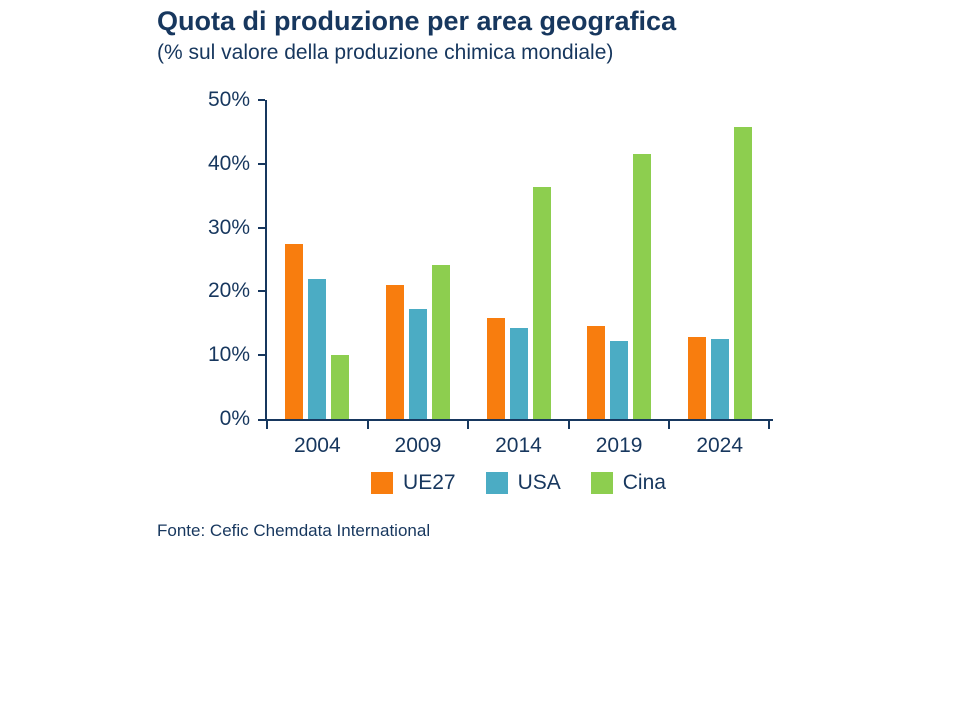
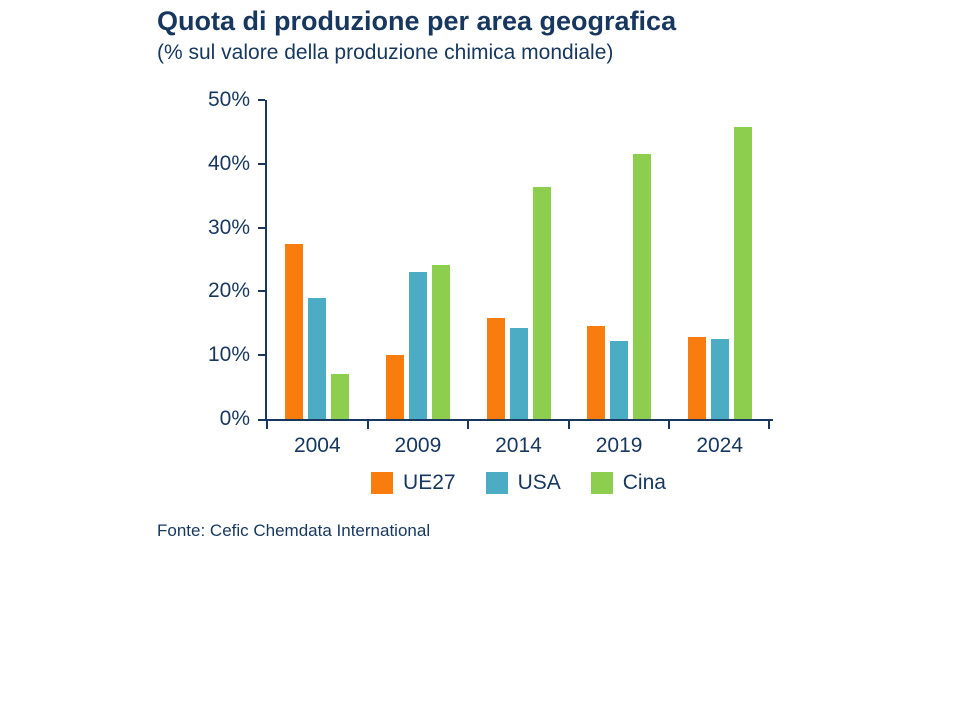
USA/2004: 22% -> 19%
Cina/2004: 10% -> 7%
UE27/2009: 21% -> 10%
USA/2009: 17% -> 23%
